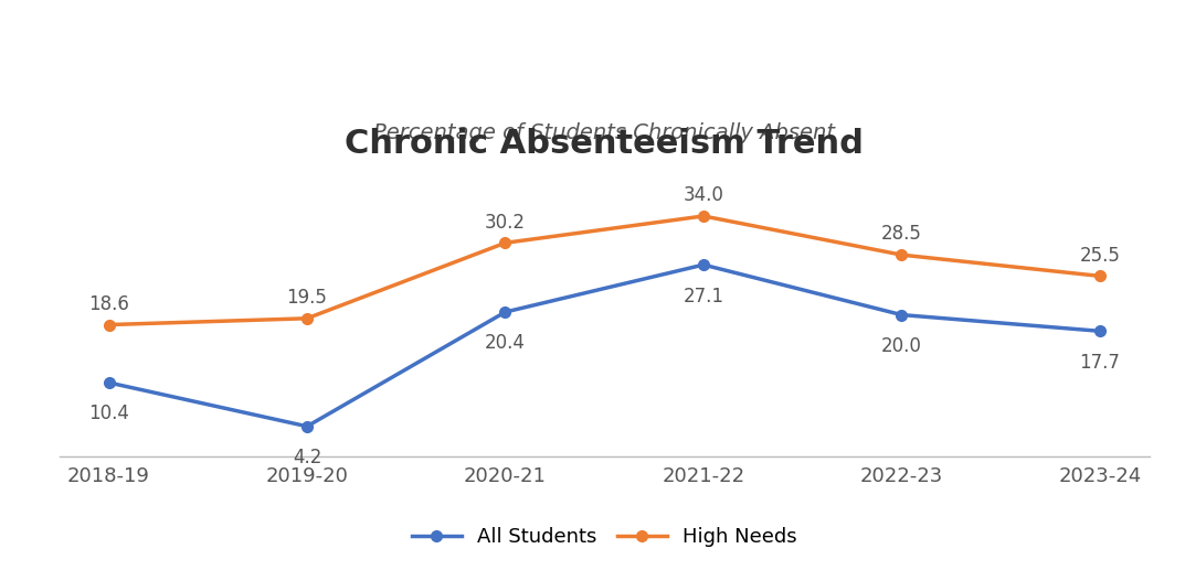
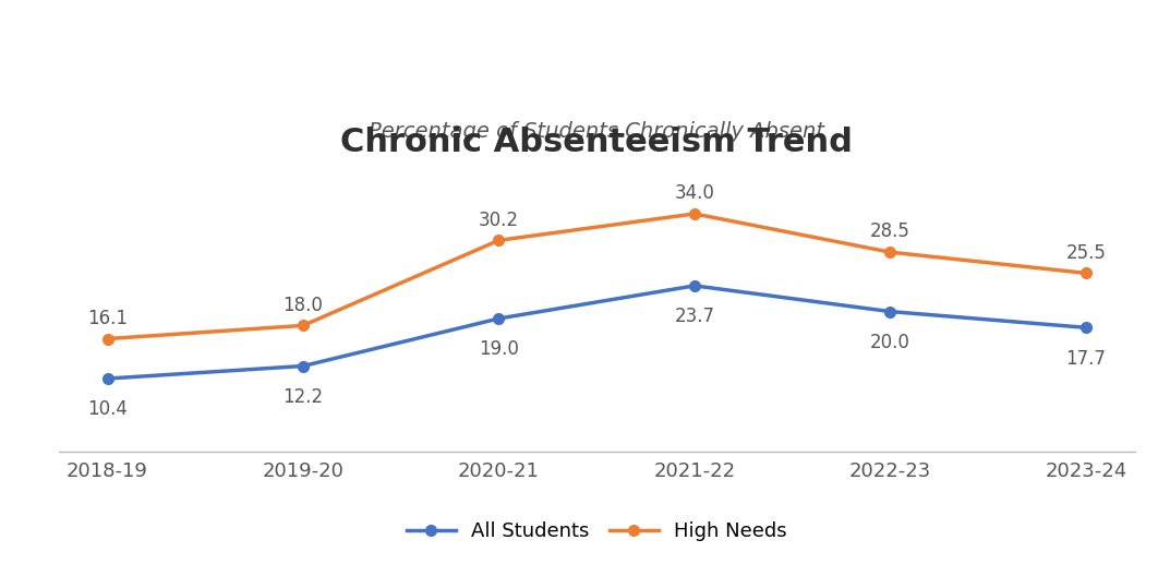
High Needs/2018-19: 18.6 -> 16.1
All Students/2019-20: 4.2 -> 12.2
High Needs/2019-20: 19.5 -> 18.0
All Students/2020-21: 20.4 -> 19.0
All Students/2021-22: 27.1 -> 23.7
